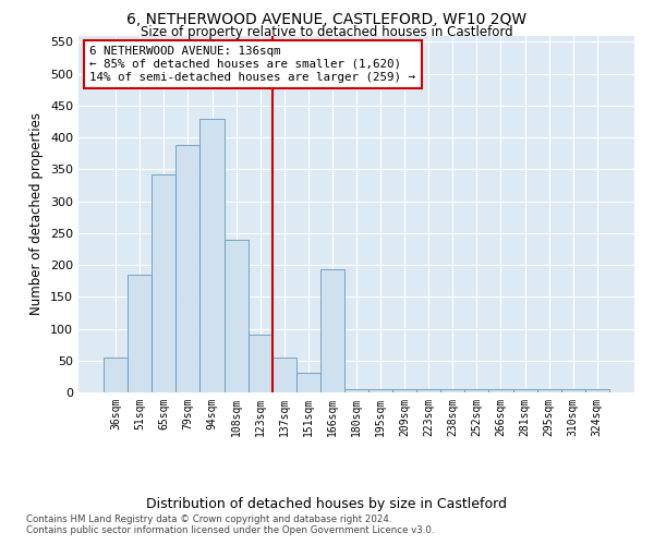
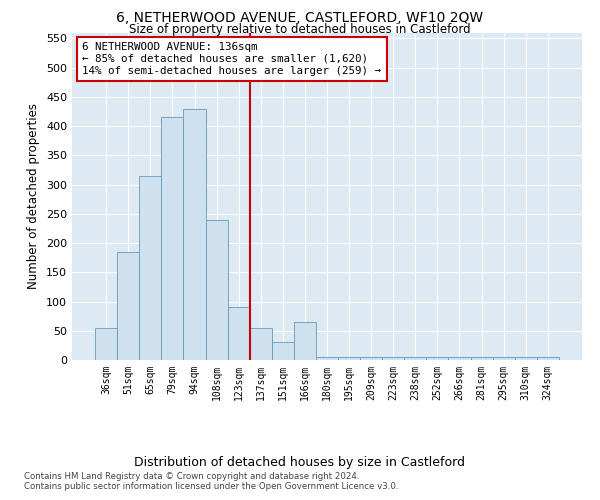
65sqm: 342 -> 315
79sqm: 388 -> 415
166sqm: 194 -> 65
